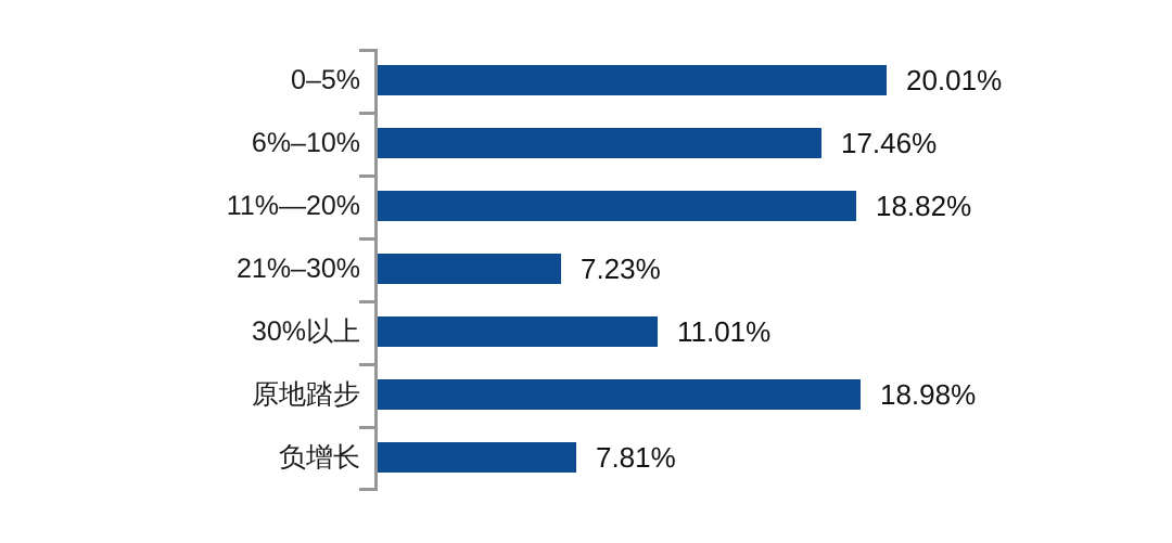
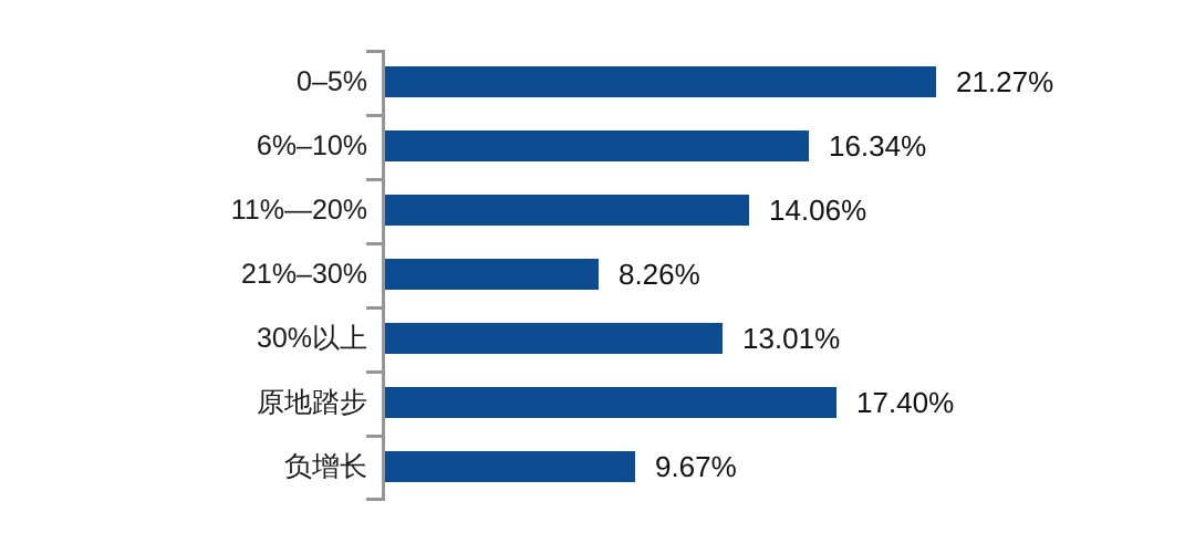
0–5%: 20.01% -> 21.27%
6%–10%: 17.46% -> 16.34%
11%—20%: 18.82% -> 14.06%
21%–30%: 7.23% -> 8.26%
30%以上: 11.01% -> 13.01%
原地踏步: 18.98% -> 17.40%
负增长: 7.81% -> 9.67%
